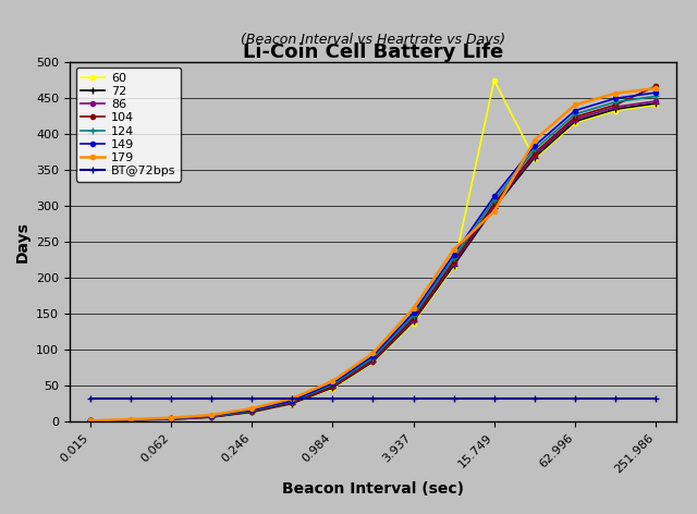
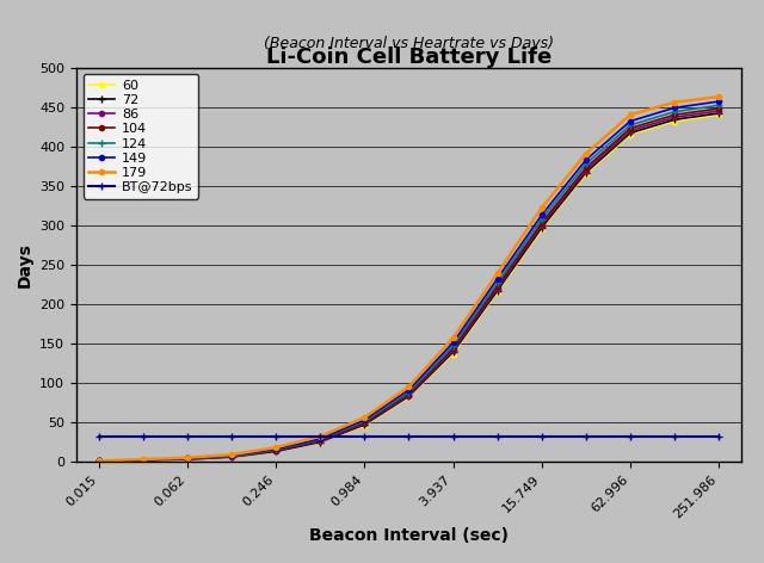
60/15.749: 474 -> 295
179/15.749: 292 -> 322
104/251.986: 466 -> 448
